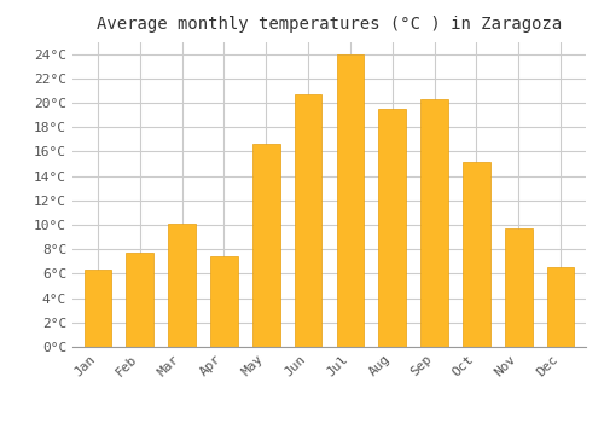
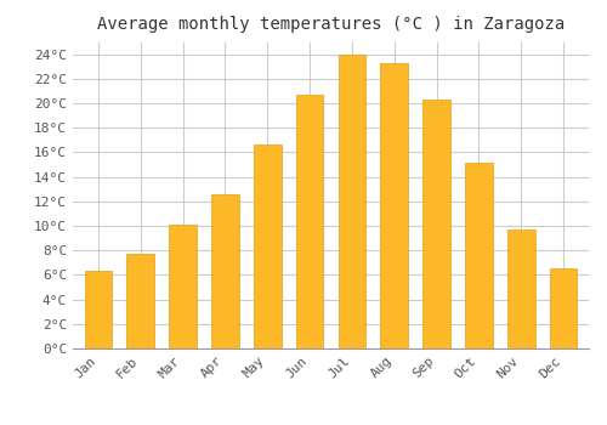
Apr: 7.4°C -> 12.6°C
Aug: 19.5°C -> 23.3°C
